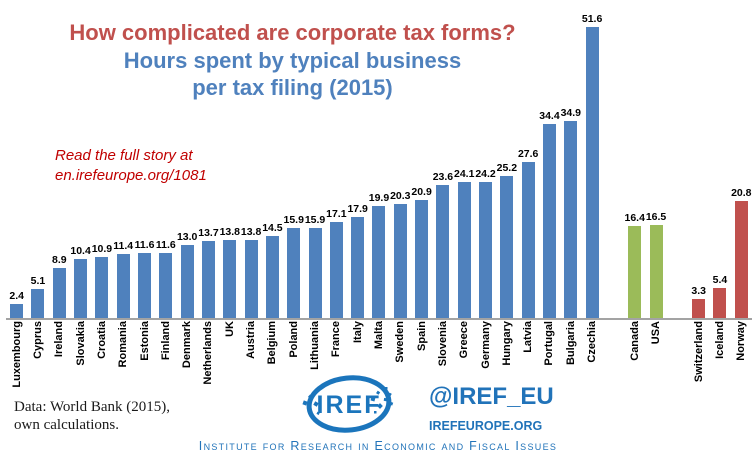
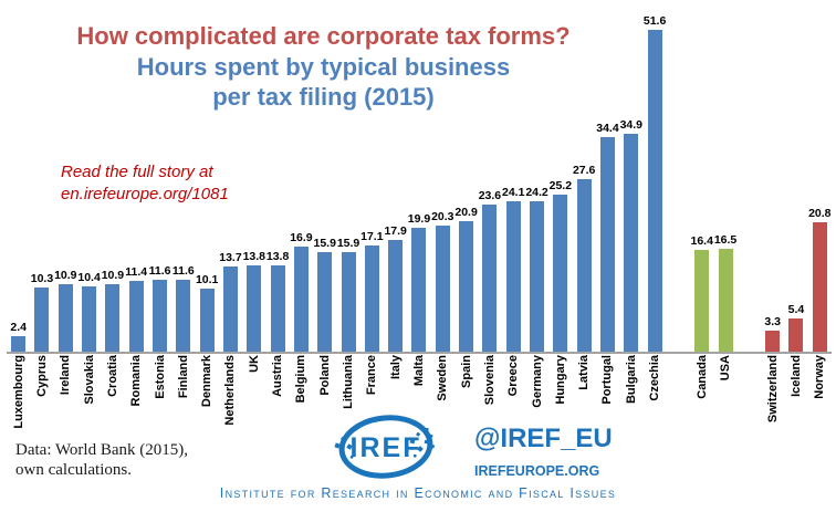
Cyprus: 5.1 -> 10.3
Ireland: 8.9 -> 10.9
Denmark: 13.0 -> 10.1
Belgium: 14.5 -> 16.9
